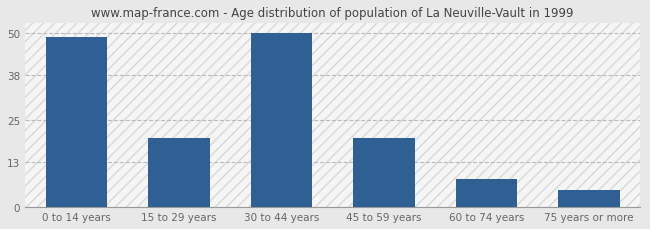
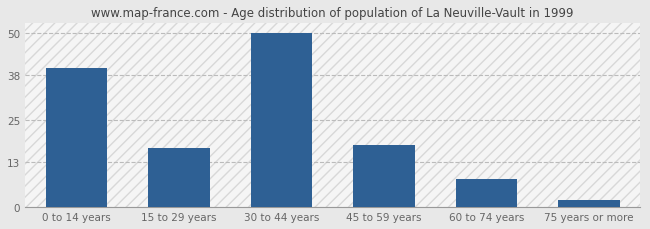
0 to 14 years: 49 -> 40
15 to 29 years: 20 -> 17
45 to 59 years: 20 -> 18
75 years or more: 5 -> 2
